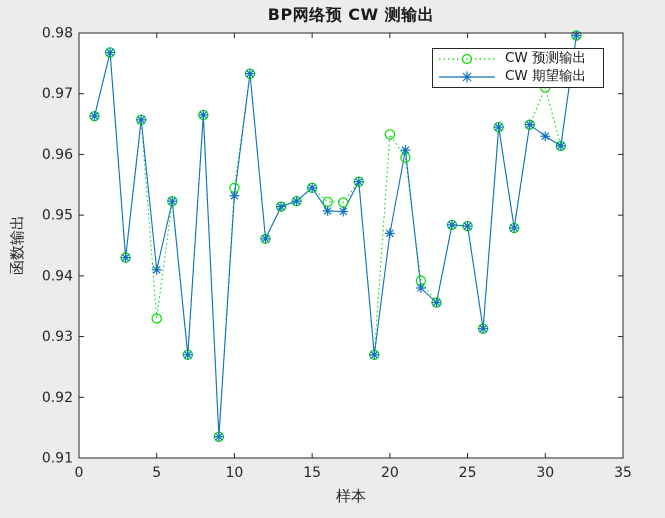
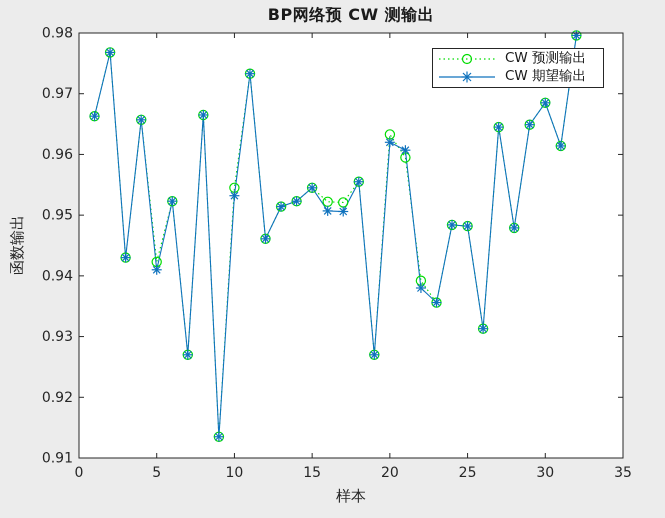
CW 预测输出/5: 0.933 -> 0.942
CW 期望输出/20: 0.947 -> 0.962
CW 预测输出/30: 0.971 -> 0.969
CW 期望输出/30: 0.963 -> 0.969
